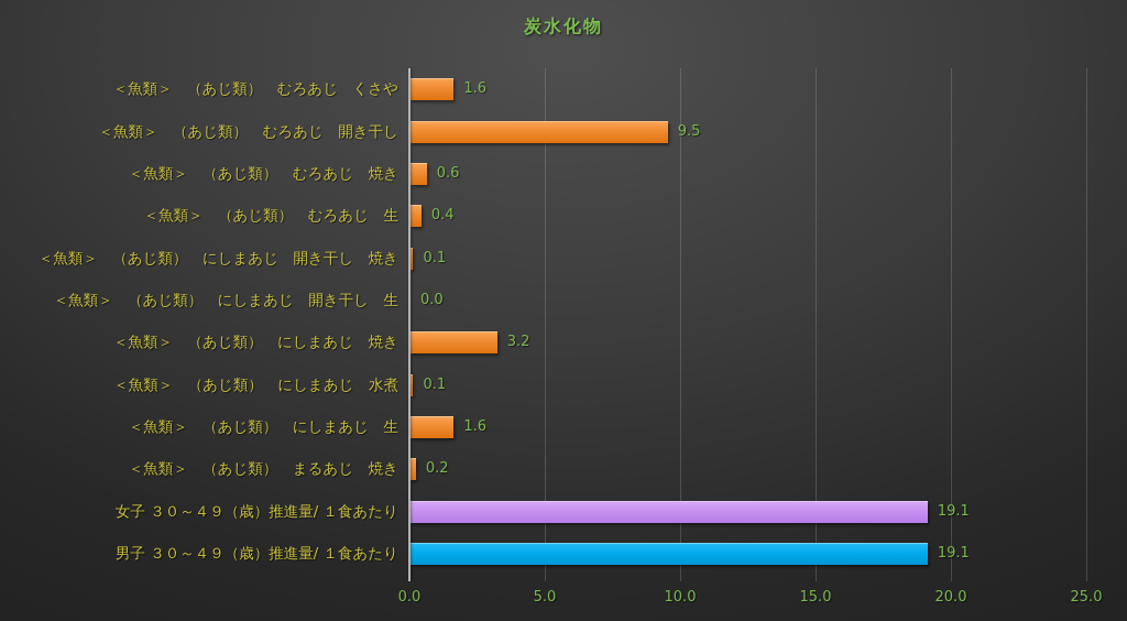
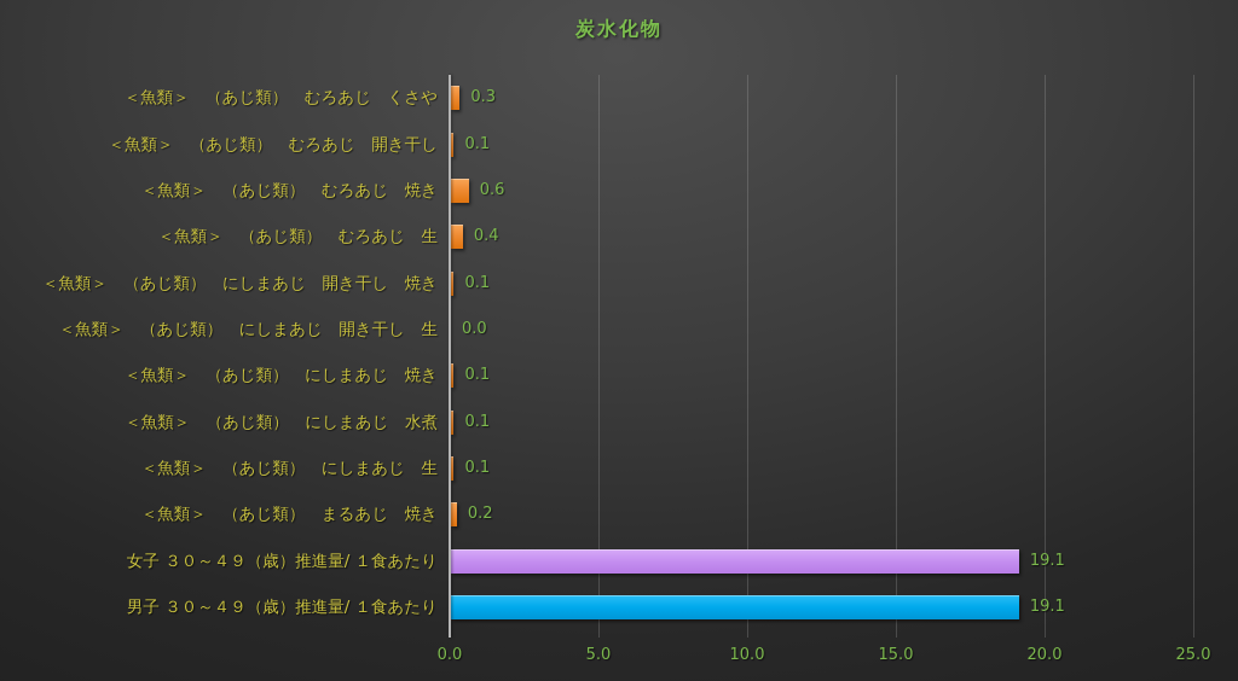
＜魚類＞ （あじ類） むろあじ くさや: 1.6 -> 0.3
＜魚類＞ （あじ類） むろあじ 開き干し: 9.5 -> 0.1
＜魚類＞ （あじ類） にしまあじ 焼き: 3.2 -> 0.1
＜魚類＞ （あじ類） にしまあじ 生: 1.6 -> 0.1
